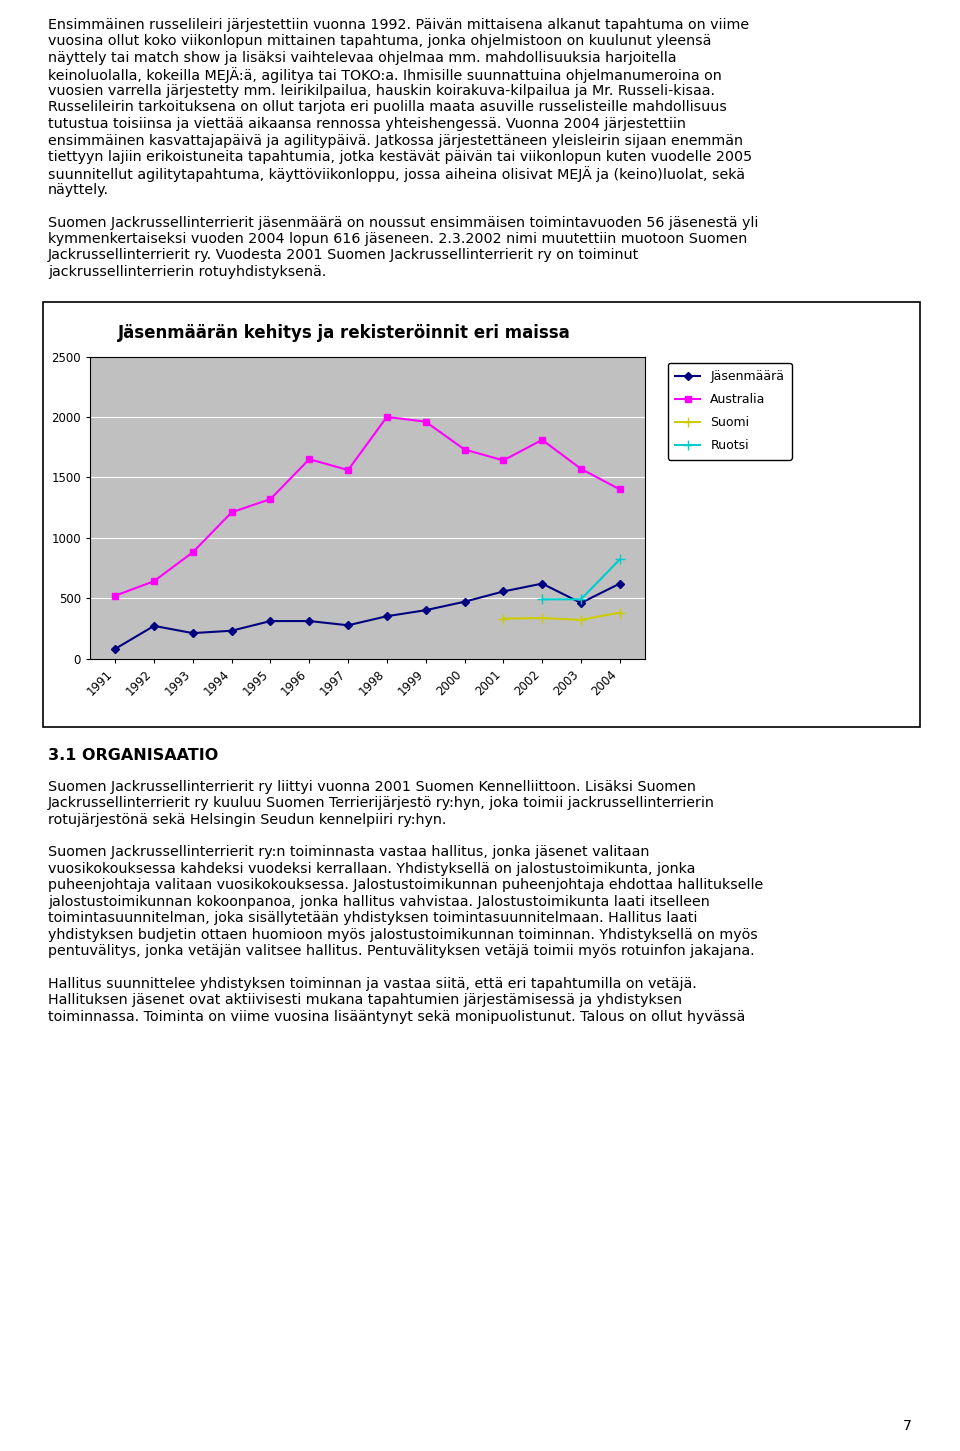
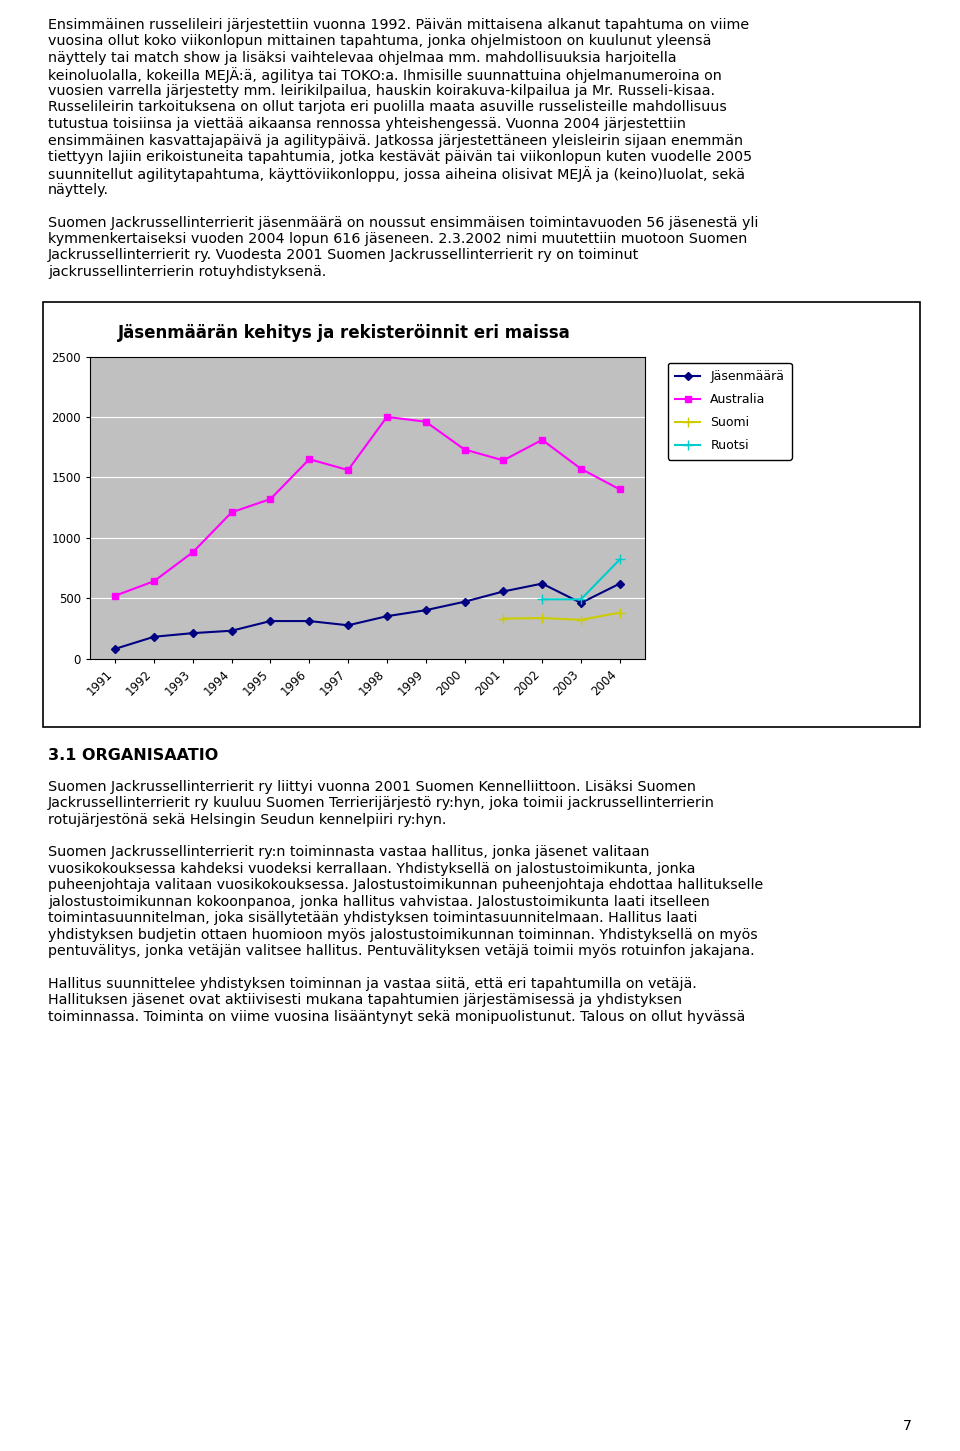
Jäsenmäärä/1992: 270 -> 180
